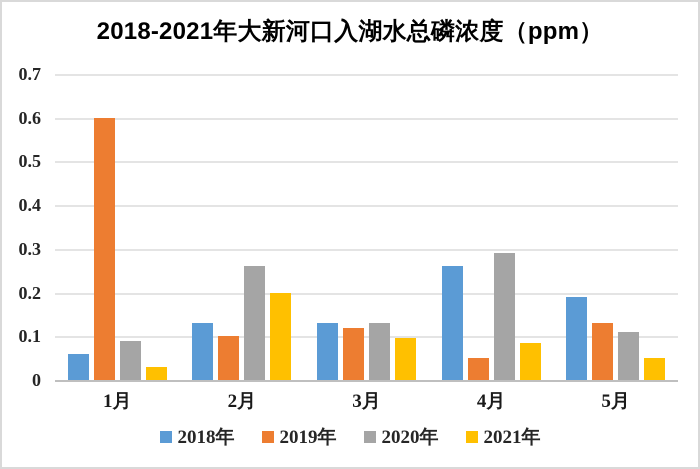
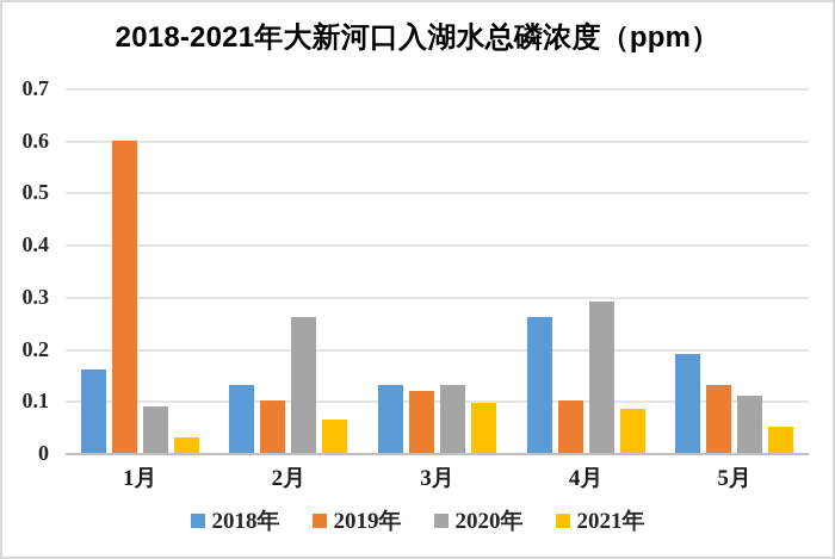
2018年/1月: 0.06 -> 0.16
2021年/2月: 0.20 -> 0.07
2019年/4月: 0.05 -> 0.10
